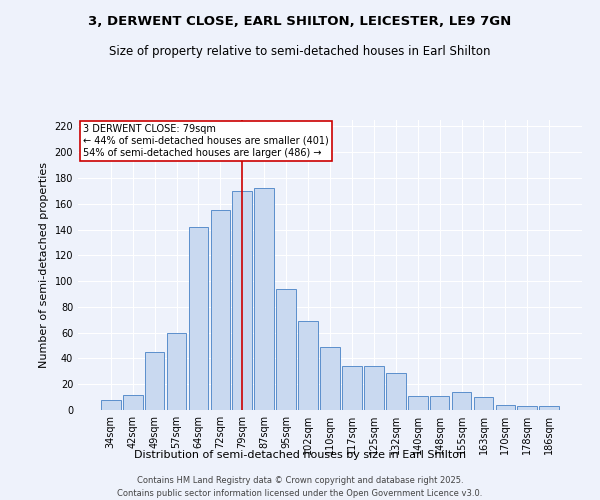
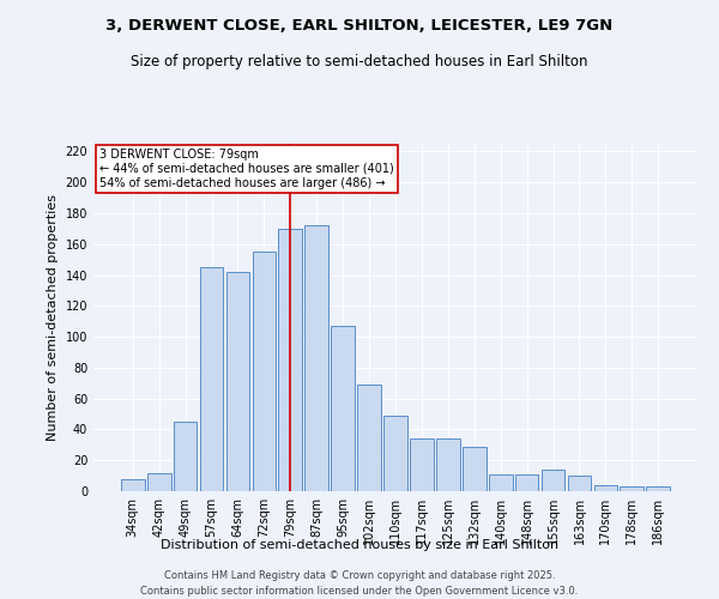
57sqm: 60 -> 145
95sqm: 94 -> 107
